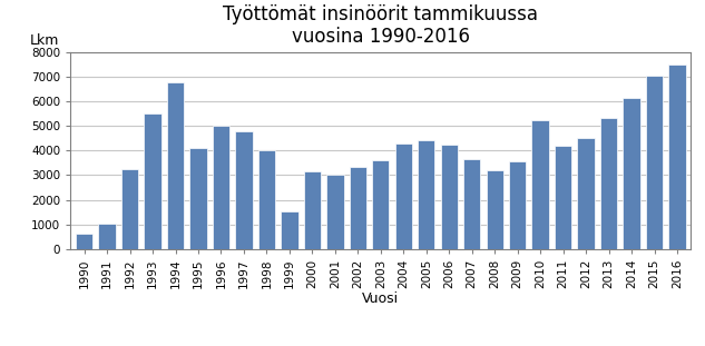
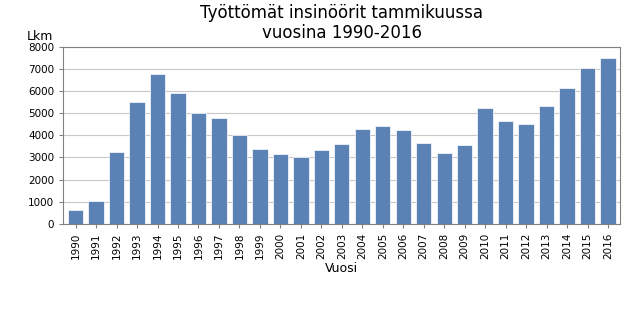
1995: 4100 -> 5900
1999: 1550 -> 3360
2011: 4200 -> 4660
